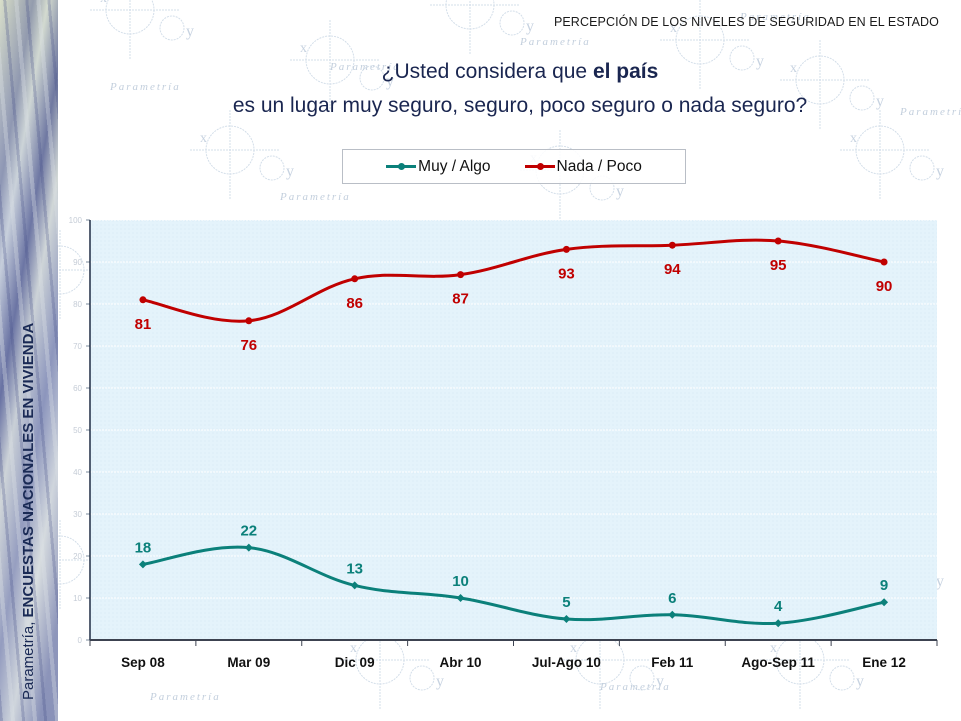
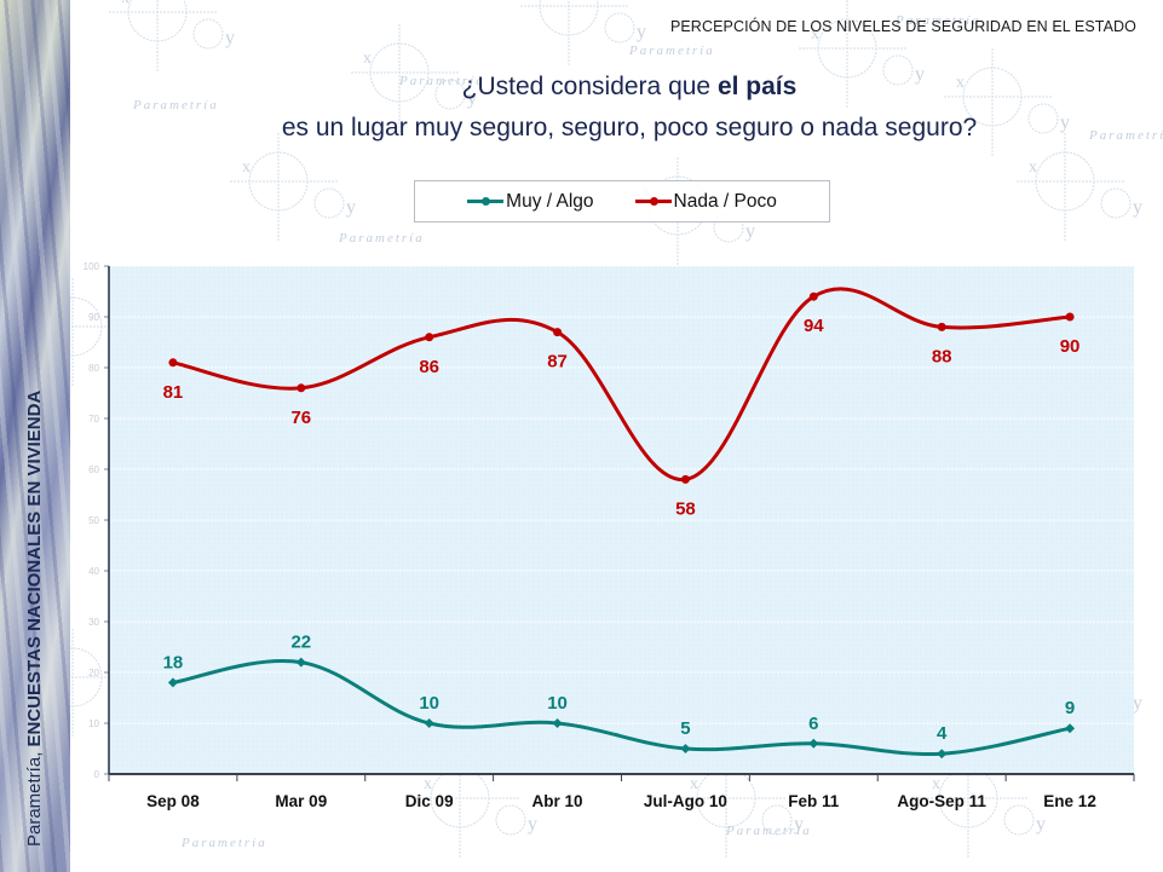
Muy / Algo/Dic 09: 13 -> 10
Nada / Poco/Jul-Ago 10: 93 -> 58
Nada / Poco/Ago-Sep 11: 95 -> 88
